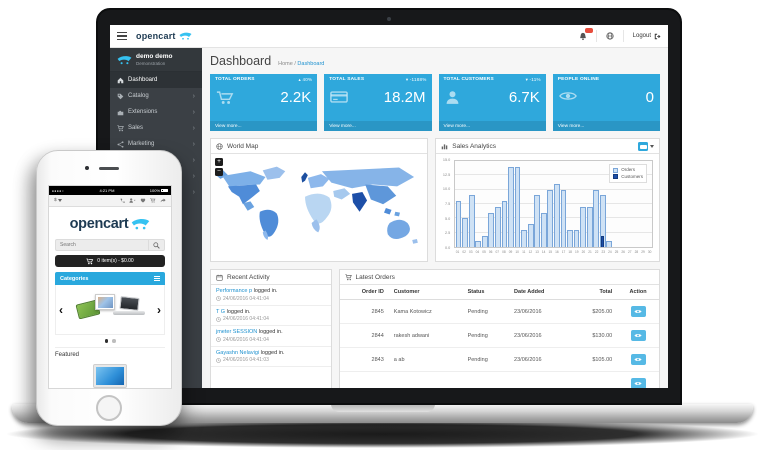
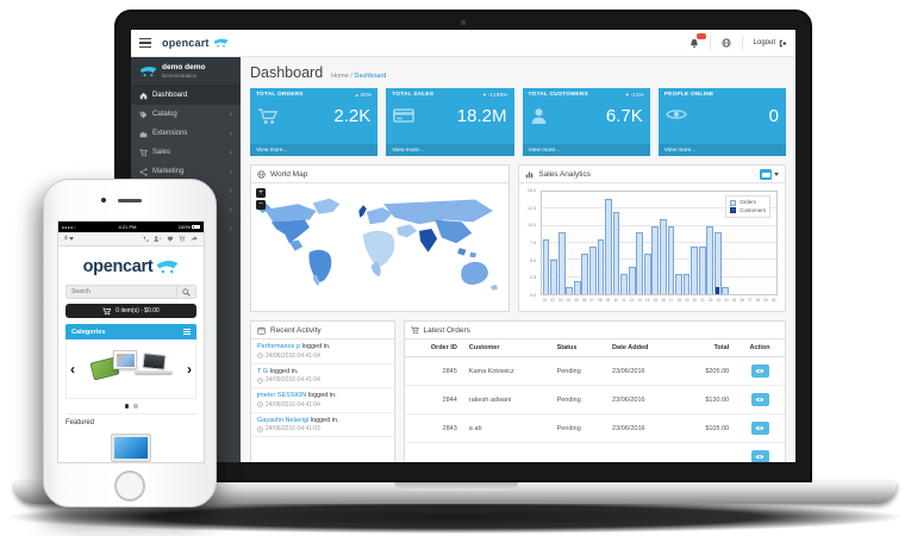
Orders/10: 14 -> 12
Customers/23: 2 -> 1
